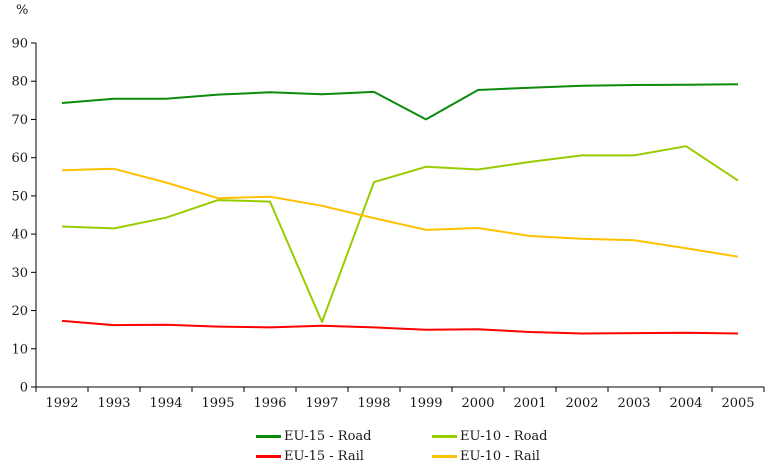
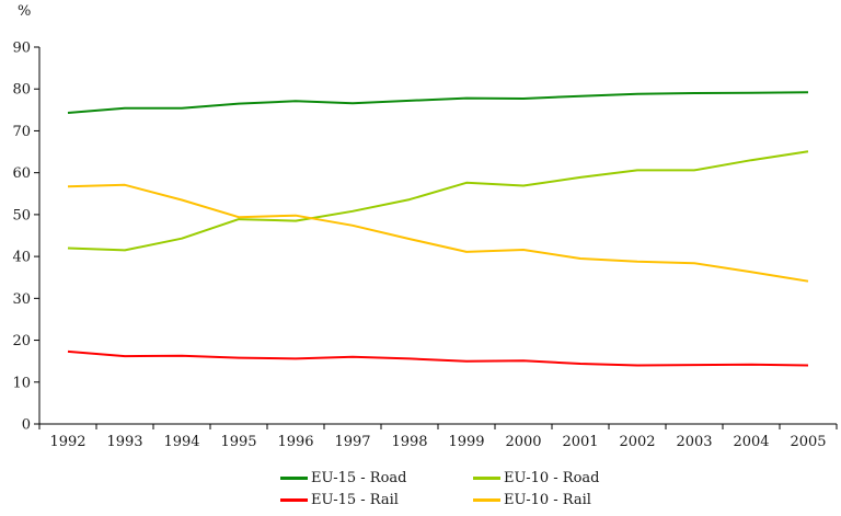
EU-10 - Road/1997: 17 -> 51
EU-15 - Road/1999: 70 -> 78
EU-10 - Road/2005: 54 -> 65
